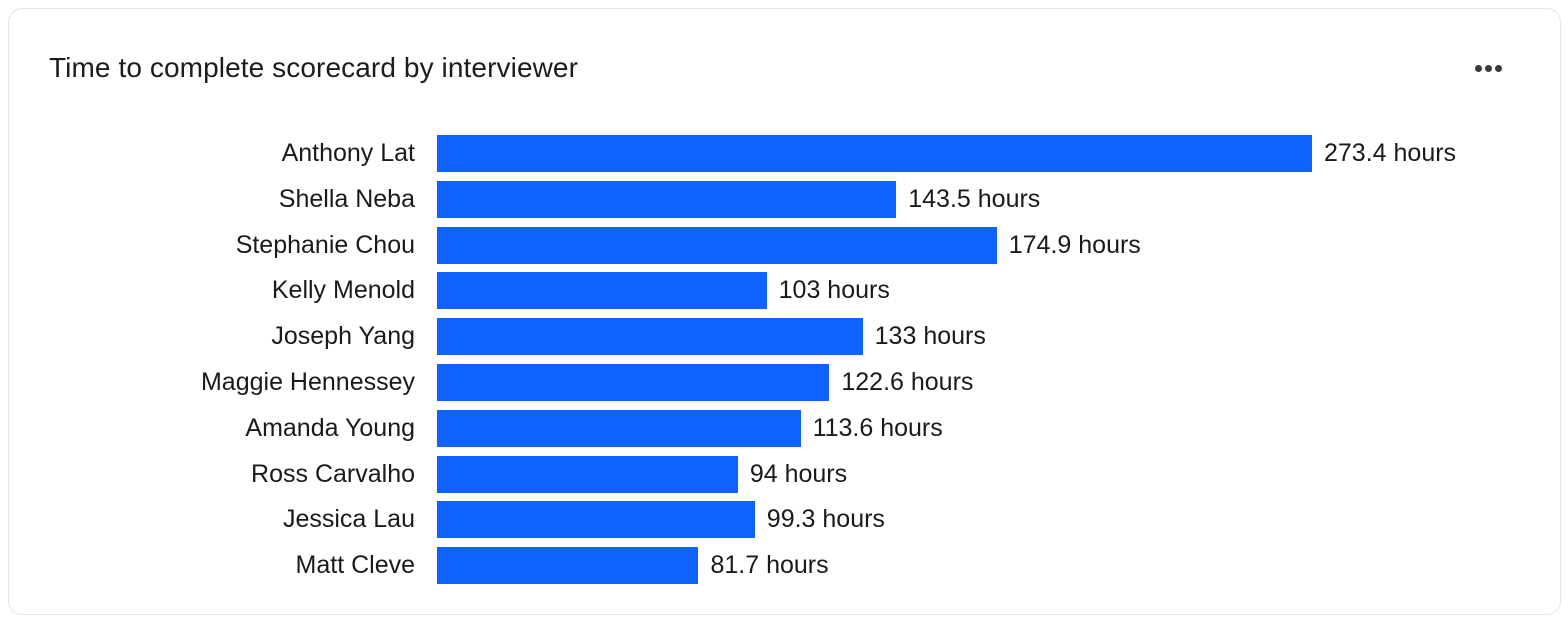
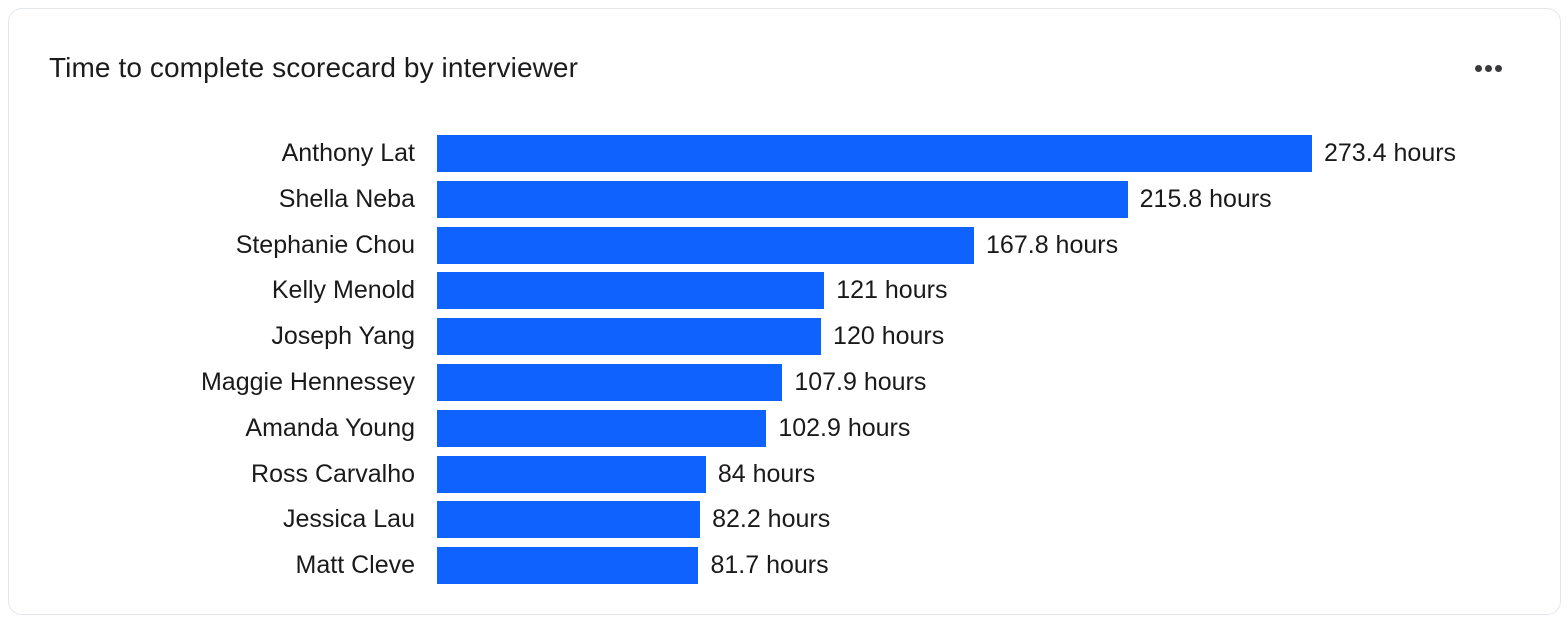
Shella Neba: 143.5 -> 215.8
Stephanie Chou: 174.9 -> 167.8
Kelly Menold: 103 -> 121
Joseph Yang: 133 -> 120
Maggie Hennessey: 122.6 -> 107.9
Amanda Young: 113.6 -> 102.9
Ross Carvalho: 94 -> 84
Jessica Lau: 99.3 -> 82.2
